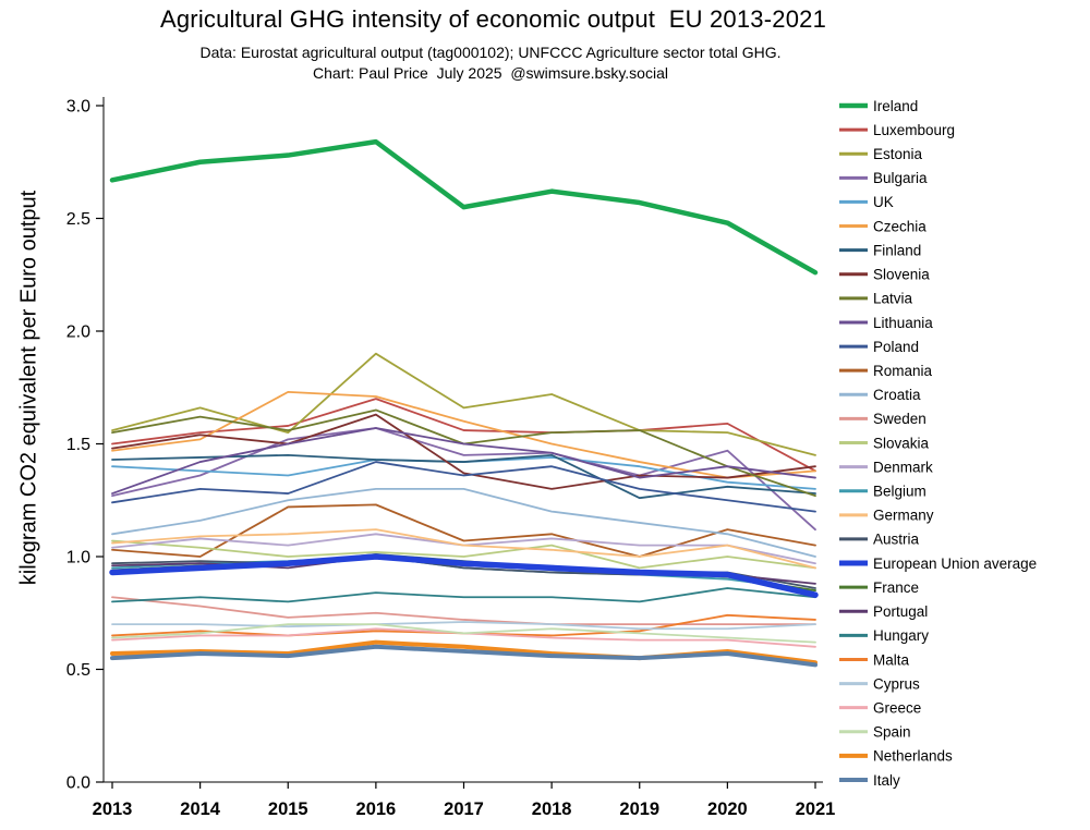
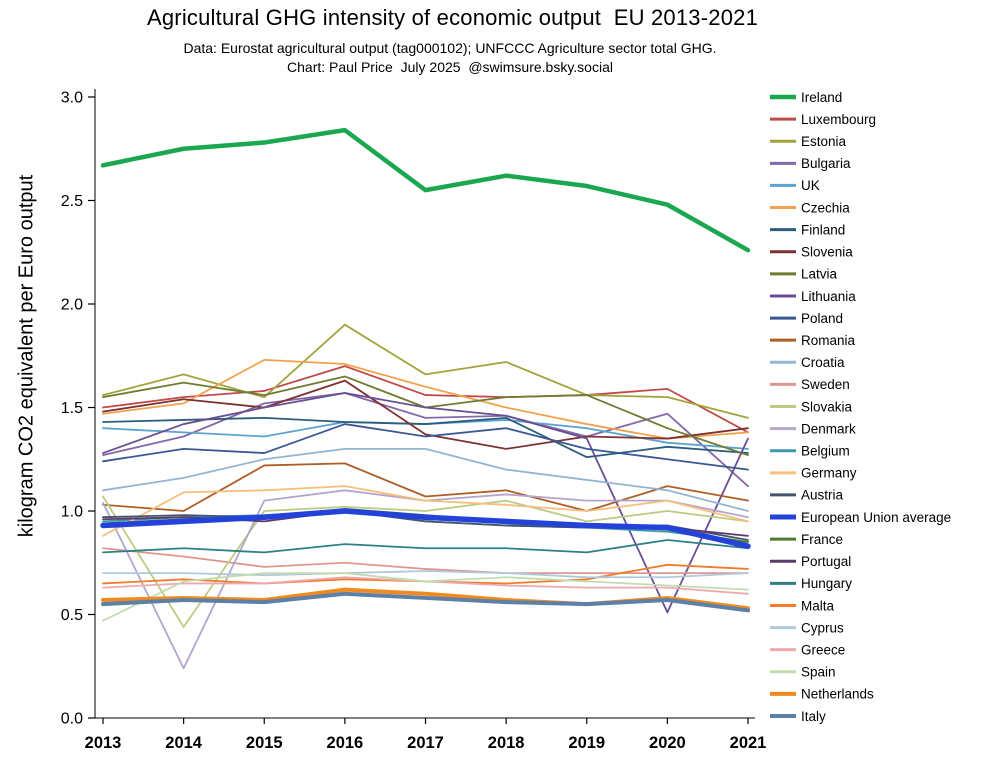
Germany/2013: 1.06 -> 0.88
Spain/2013: 0.64 -> 0.47
Slovakia/2014: 1.04 -> 0.44
Denmark/2014: 1.08 -> 0.24
Lithuania/2020: 1.40 -> 0.51
